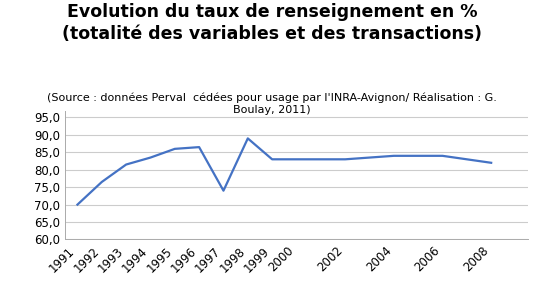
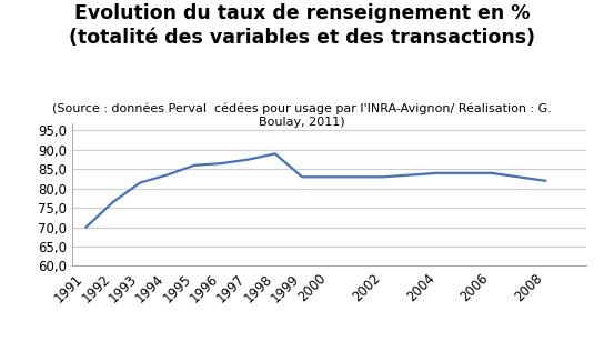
1997: 74,0 -> 87,5
